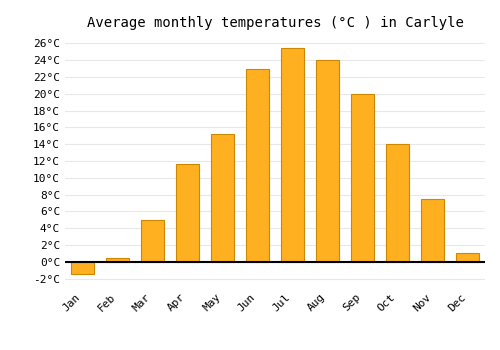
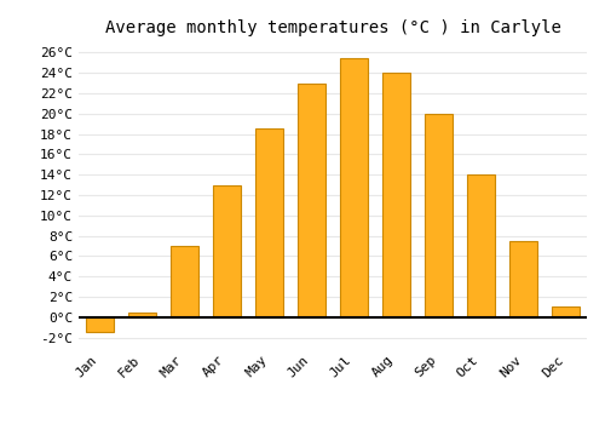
Mar: 5.0°C -> 7.0°C
Apr: 11.6°C -> 13.0°C
May: 15.2°C -> 18.5°C
